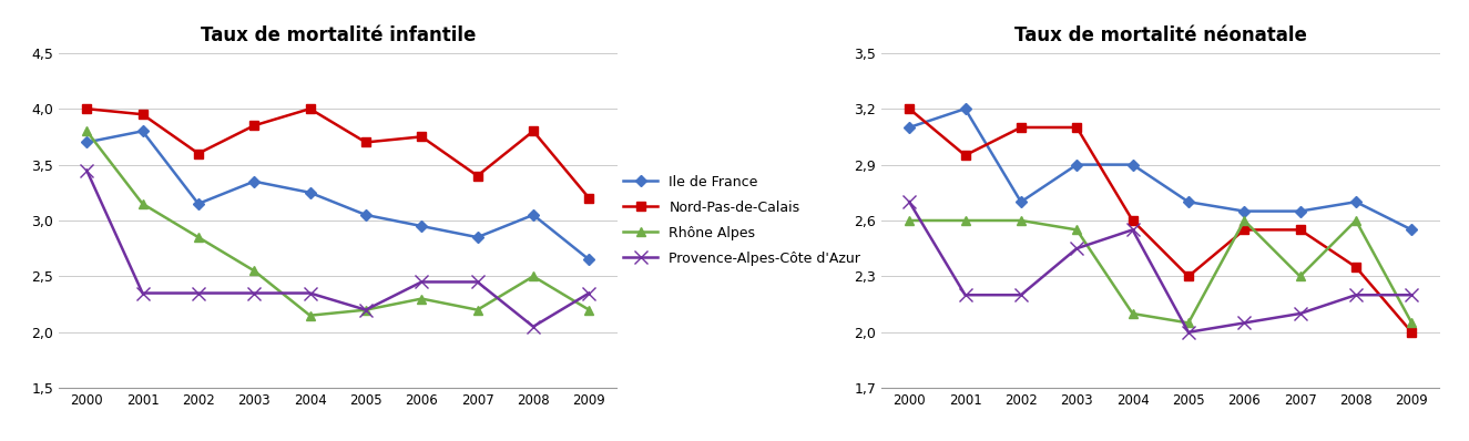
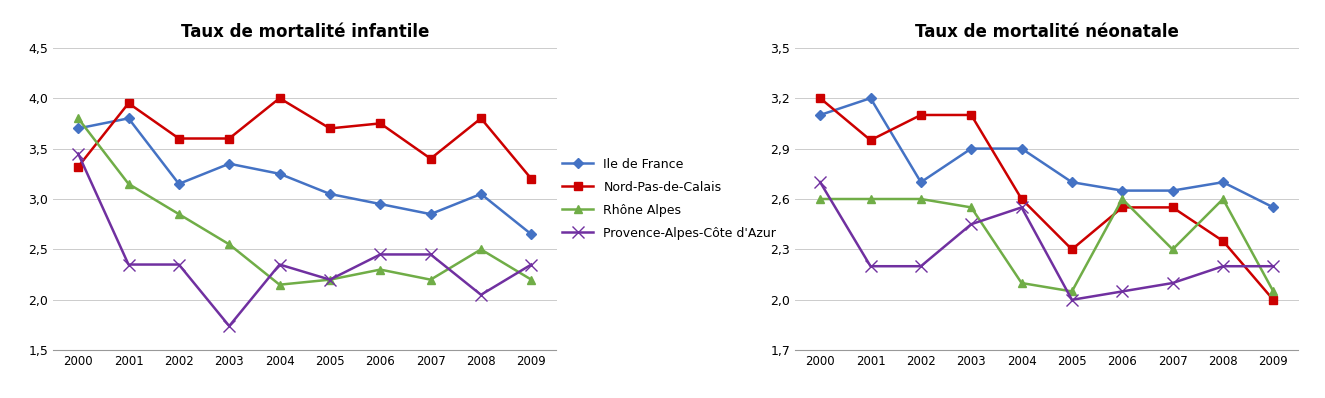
Taux de mortalité infantile/Nord-Pas-de-Calais/2000: 4,00 -> 3,32
Taux de mortalité infantile/Nord-Pas-de-Calais/2003: 3,85 -> 3,60
Taux de mortalité infantile/Provence-Alpes-Côte d'Azur/2003: 2,35 -> 1,74
